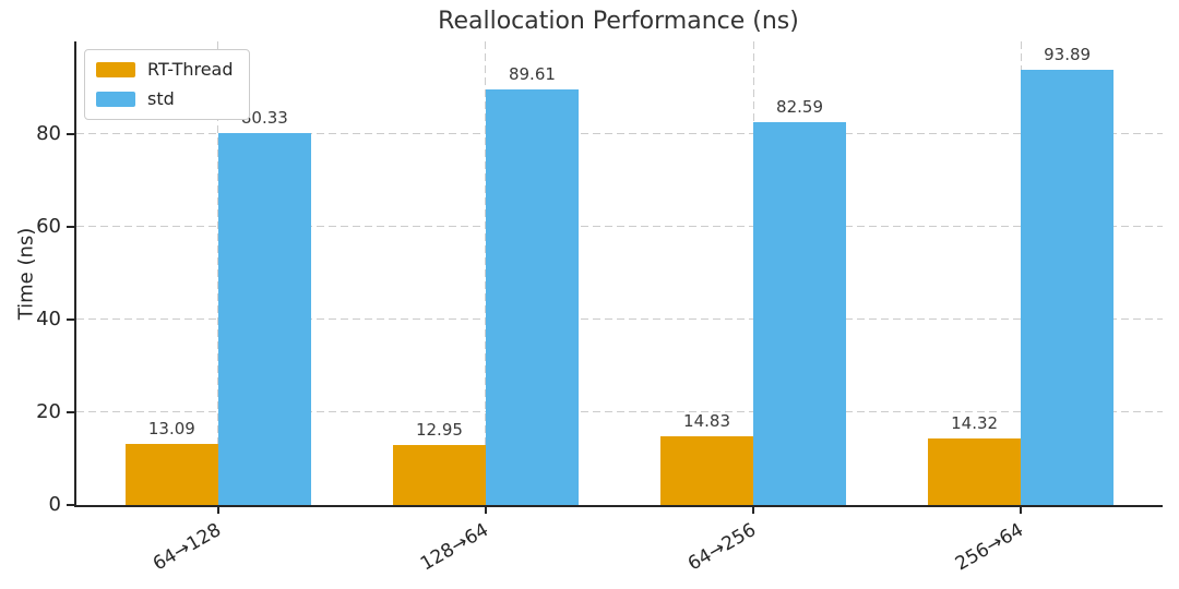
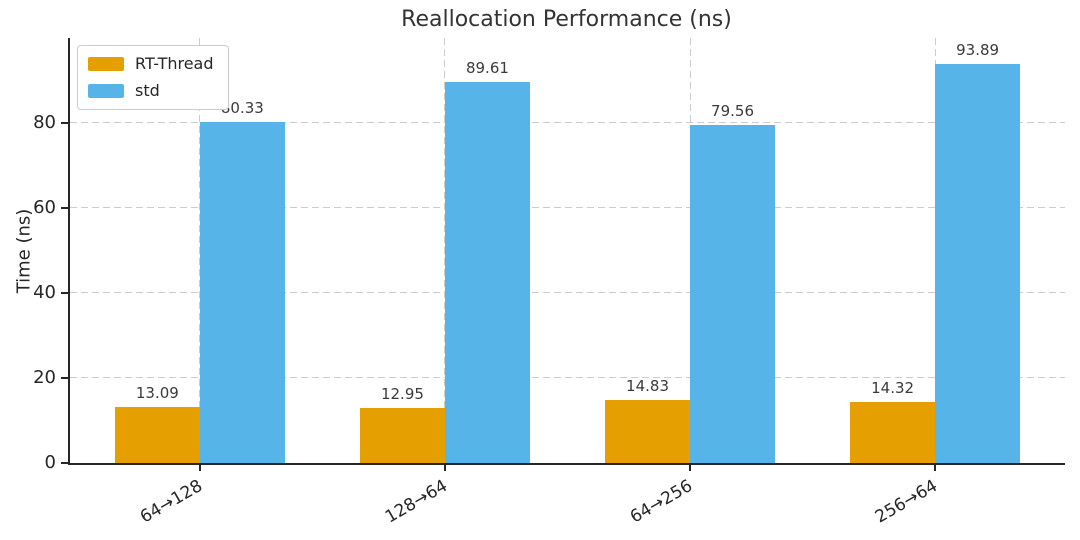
std/64→256: 82.59 -> 79.56
